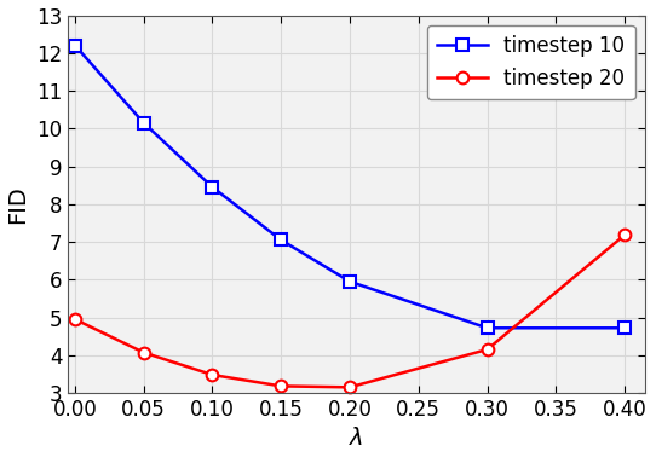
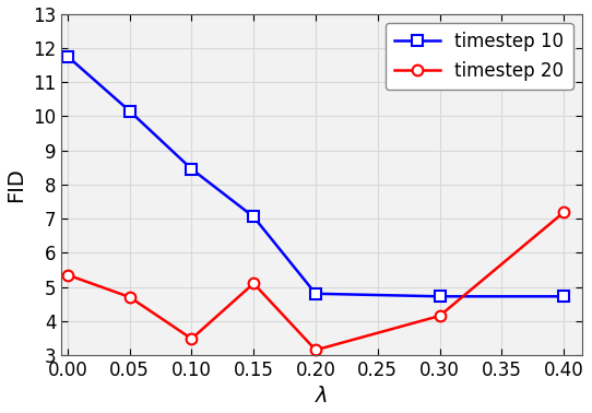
timestep 10/0.00: 12.20 -> 11.75
timestep 20/0.00: 4.95 -> 5.35
timestep 20/0.05: 4.07 -> 4.70
timestep 20/0.15: 3.18 -> 5.10
timestep 10/0.20: 5.95 -> 4.80
